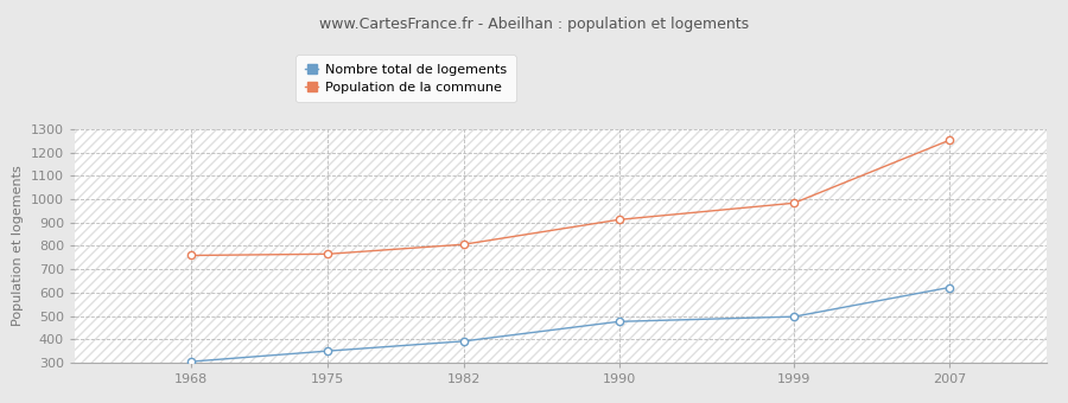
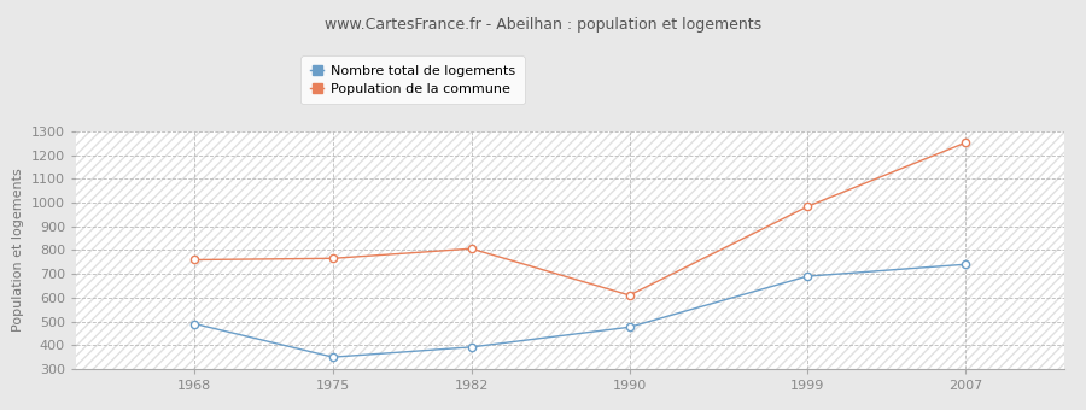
Nombre total de logements/1968: 300 -> 490
Population de la commune/1990: 910 -> 610
Nombre total de logements/1999: 500 -> 690
Nombre total de logements/2007: 620 -> 740
